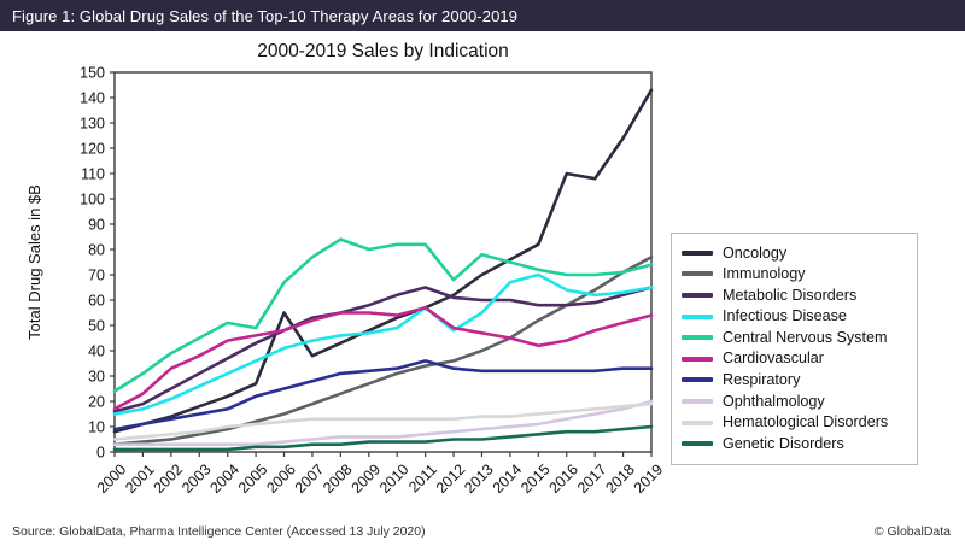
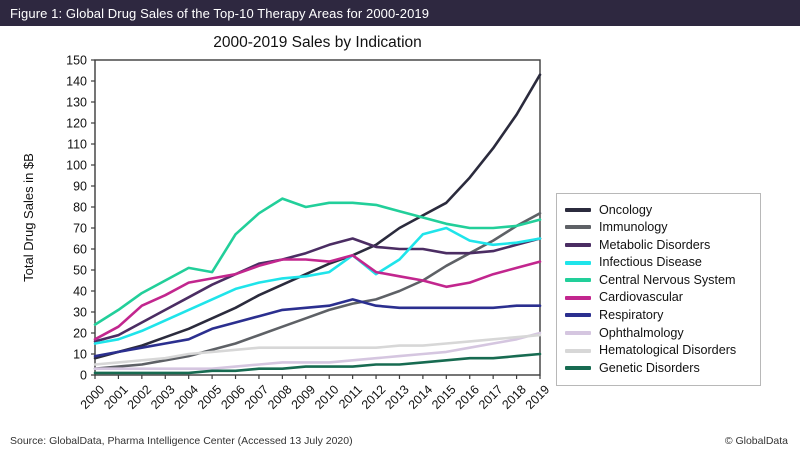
Oncology/2006: 55 -> 32
Central Nervous System/2012: 68 -> 81
Oncology/2016: 110 -> 94
